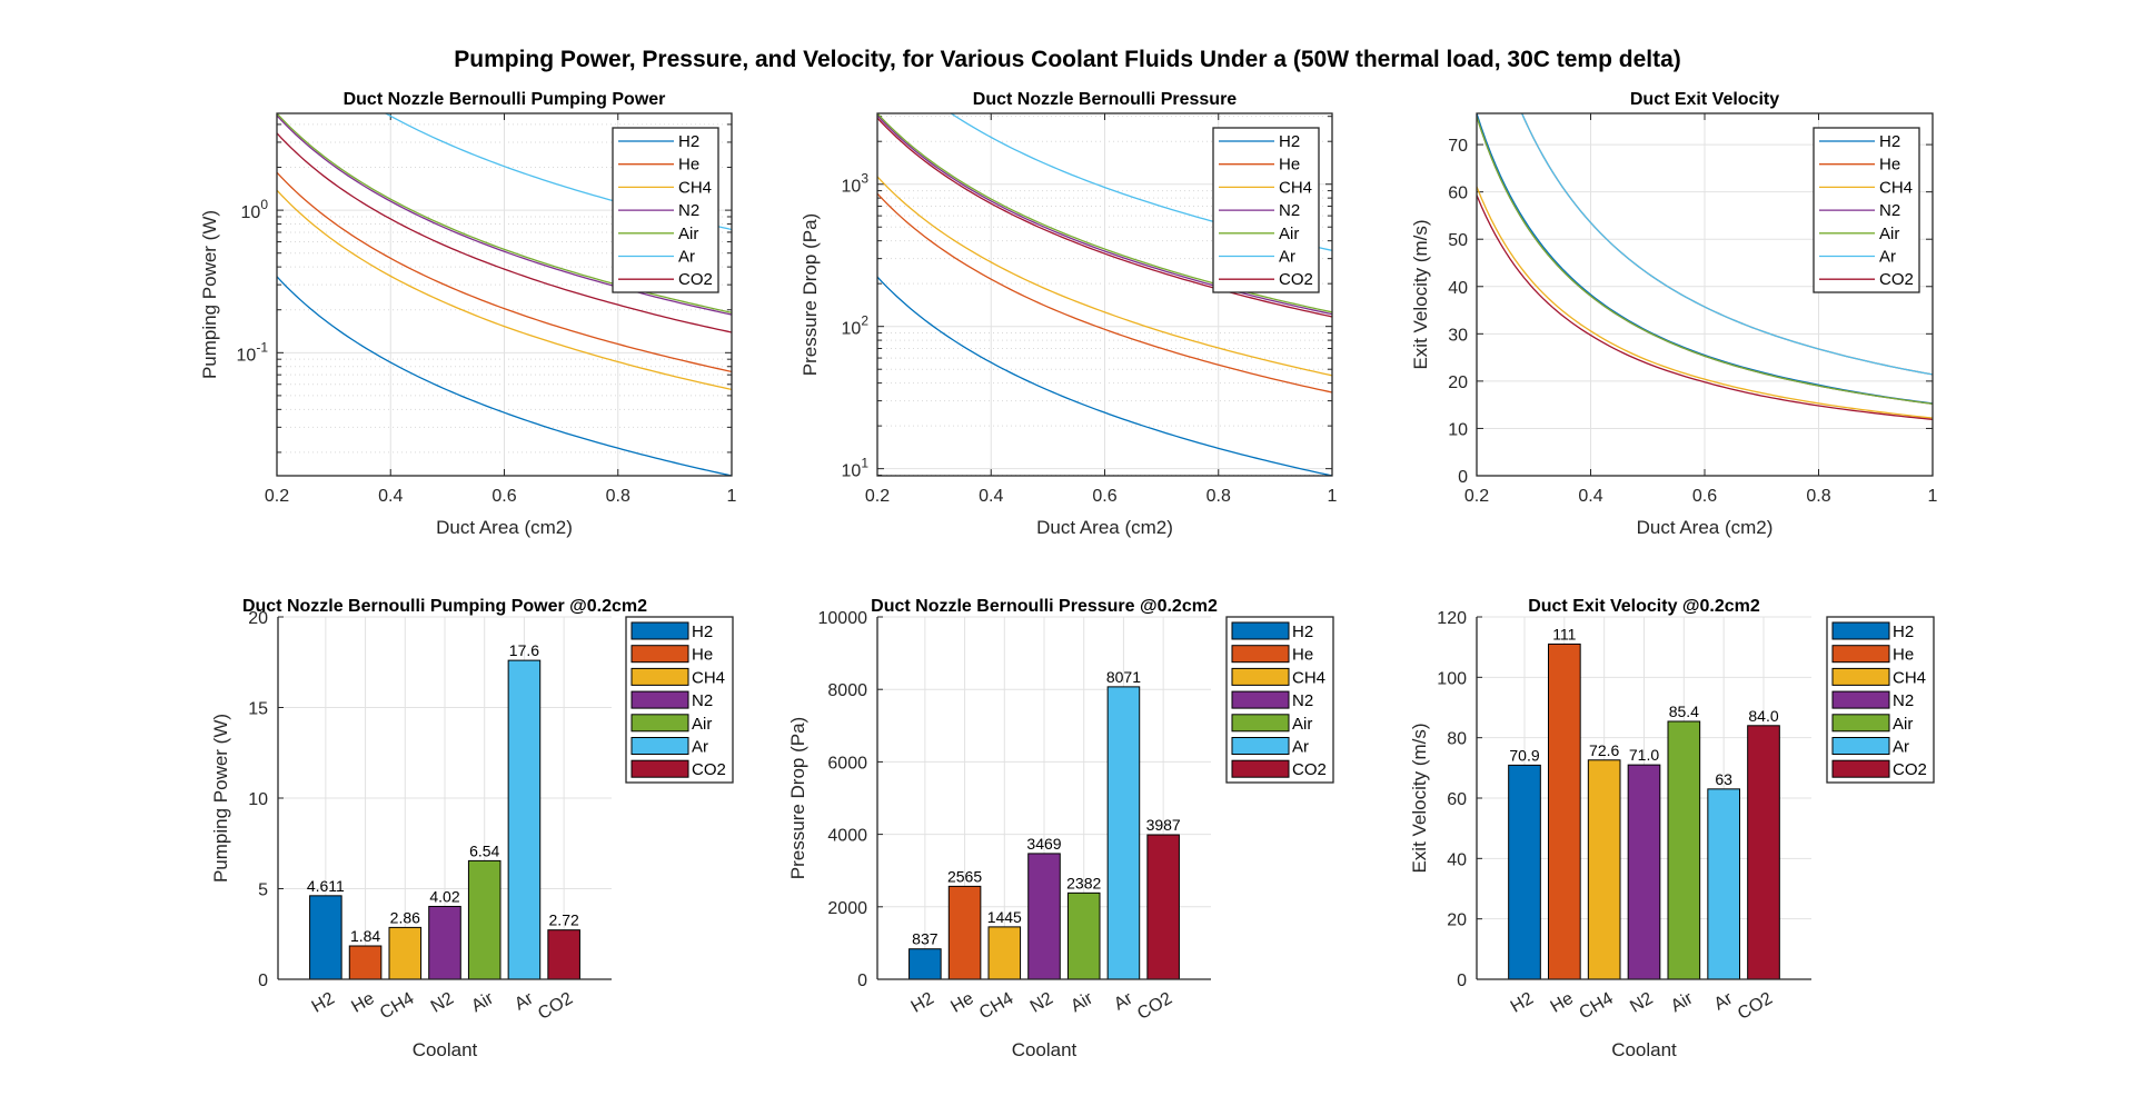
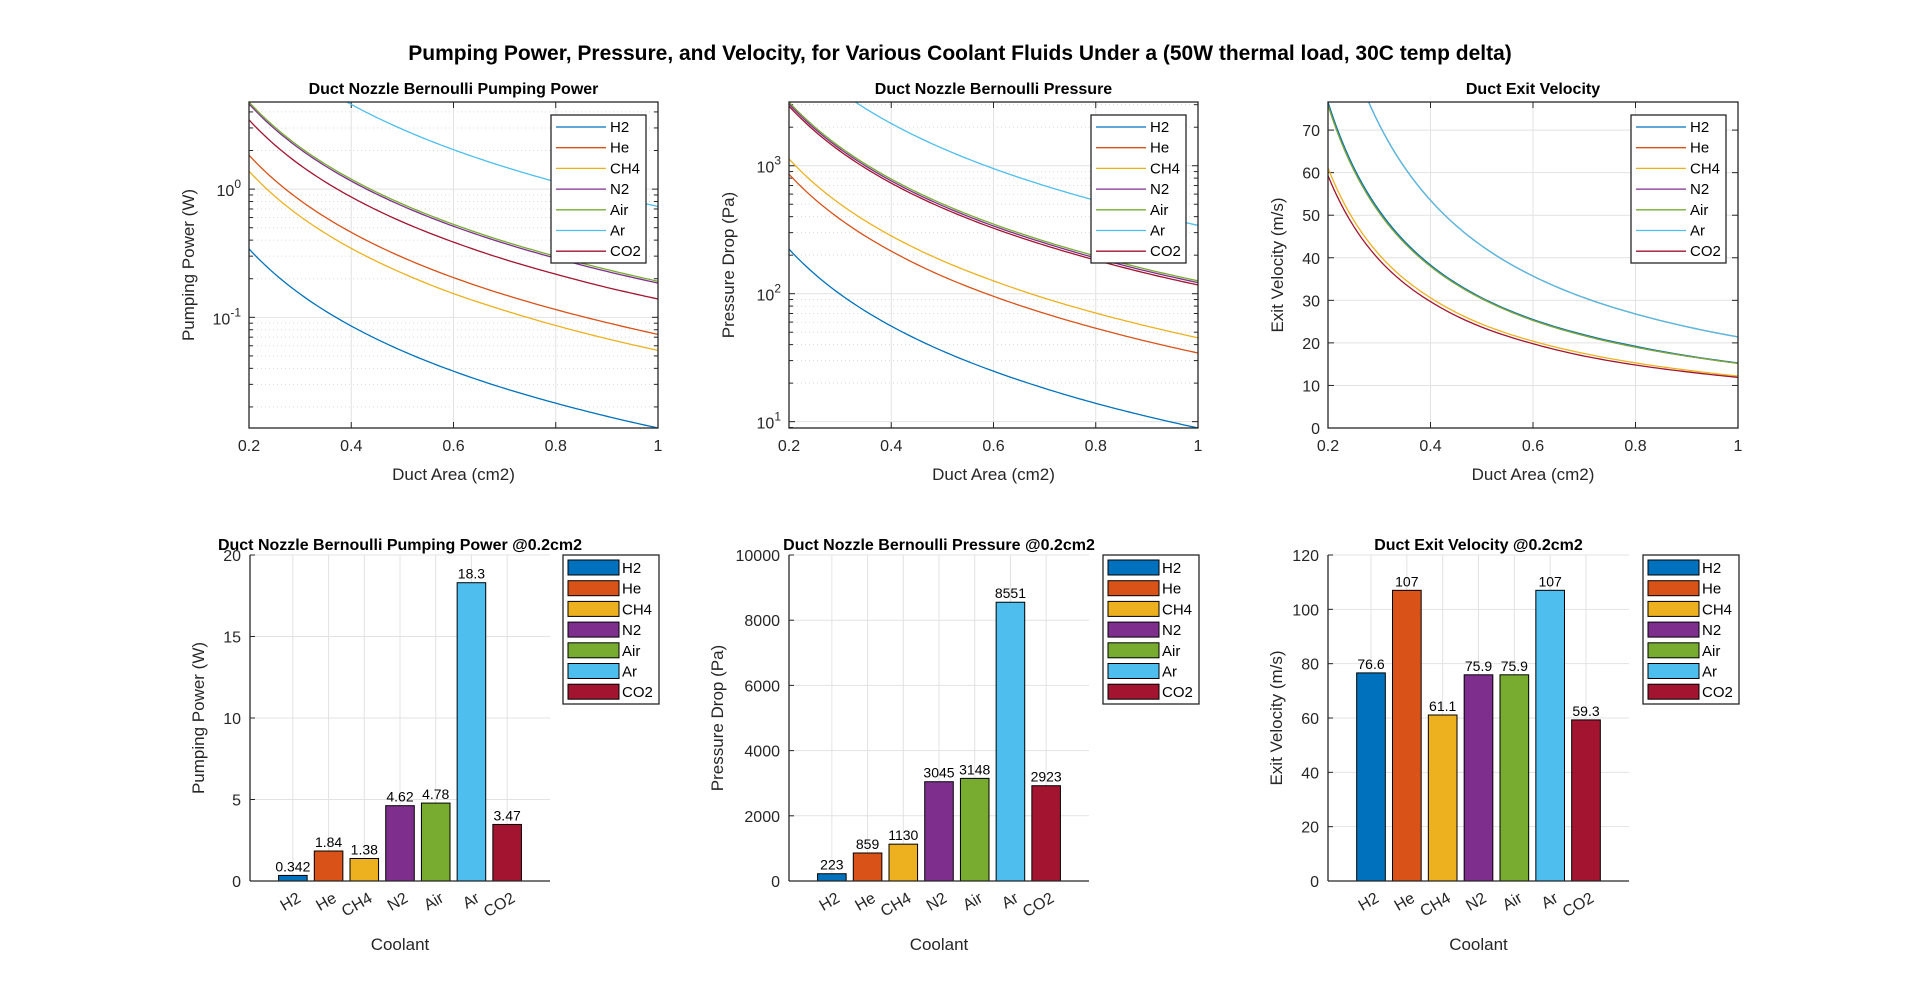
Duct Nozzle Bernoulli Pumping Power @0.2cm2/H2: 4.611 -> 0.342
Duct Nozzle Bernoulli Pumping Power @0.2cm2/CH4: 2.86 -> 1.38
Duct Nozzle Bernoulli Pumping Power @0.2cm2/N2: 4.02 -> 4.62
Duct Nozzle Bernoulli Pumping Power @0.2cm2/Air: 6.54 -> 4.78
Duct Nozzle Bernoulli Pumping Power @0.2cm2/Ar: 17.6 -> 18.3
Duct Nozzle Bernoulli Pumping Power @0.2cm2/CO2: 2.72 -> 3.47
Duct Nozzle Bernoulli Pressure @0.2cm2/H2: 837 -> 223
Duct Nozzle Bernoulli Pressure @0.2cm2/He: 2565 -> 859
Duct Nozzle Bernoulli Pressure @0.2cm2/CH4: 1445 -> 1130
Duct Nozzle Bernoulli Pressure @0.2cm2/N2: 3469 -> 3045
Duct Nozzle Bernoulli Pressure @0.2cm2/Air: 2382 -> 3148
Duct Nozzle Bernoulli Pressure @0.2cm2/Ar: 8071 -> 8551
Duct Nozzle Bernoulli Pressure @0.2cm2/CO2: 3987 -> 2923
Duct Exit Velocity @0.2cm2/H2: 70.9 -> 76.6
Duct Exit Velocity @0.2cm2/He: 111 -> 107
Duct Exit Velocity @0.2cm2/CH4: 72.6 -> 61.1
Duct Exit Velocity @0.2cm2/N2: 71.0 -> 75.9
Duct Exit Velocity @0.2cm2/Air: 85.4 -> 75.9
Duct Exit Velocity @0.2cm2/Ar: 63 -> 107
Duct Exit Velocity @0.2cm2/CO2: 84.0 -> 59.3
